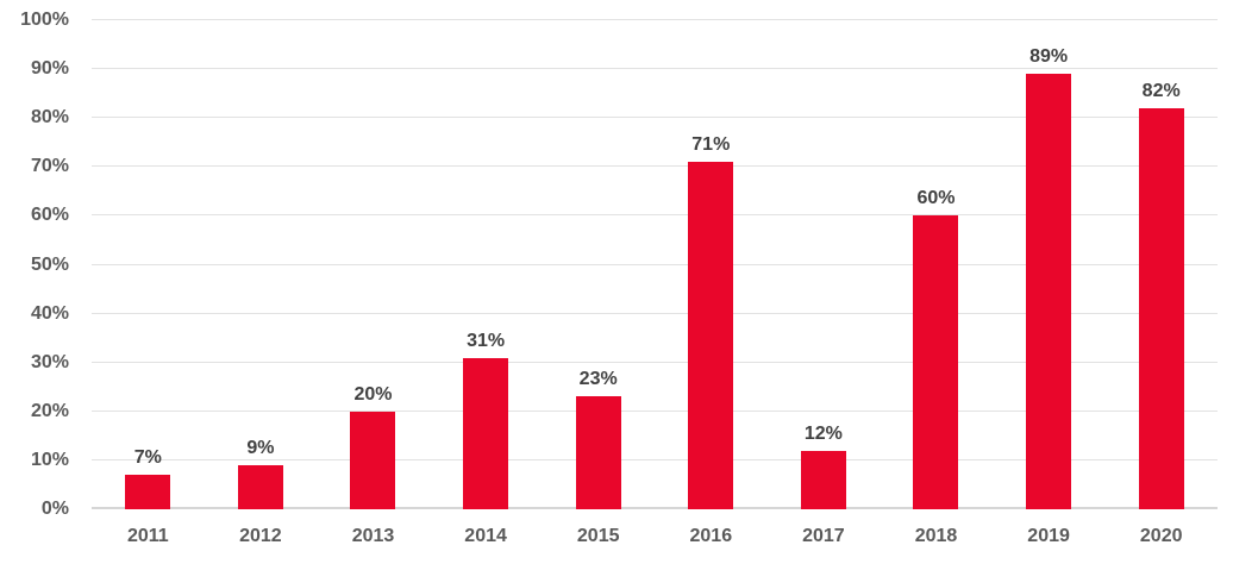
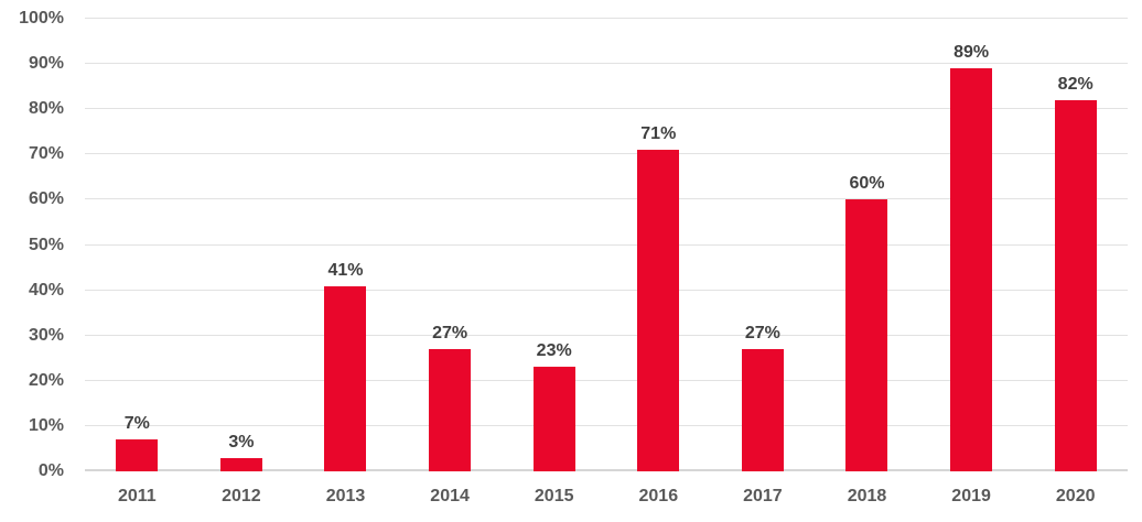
2012: 9% -> 3%
2013: 20% -> 41%
2014: 31% -> 27%
2017: 12% -> 27%
